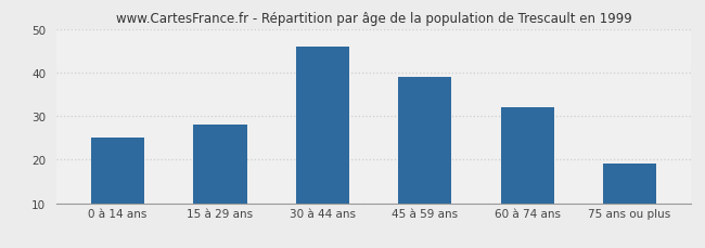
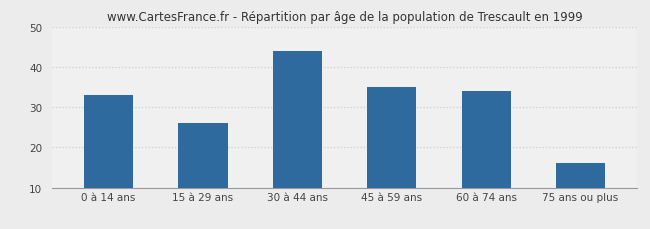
0 à 14 ans: 25 -> 33
15 à 29 ans: 28 -> 26
30 à 44 ans: 46 -> 44
45 à 59 ans: 39 -> 35
60 à 74 ans: 32 -> 34
75 ans ou plus: 19 -> 16
